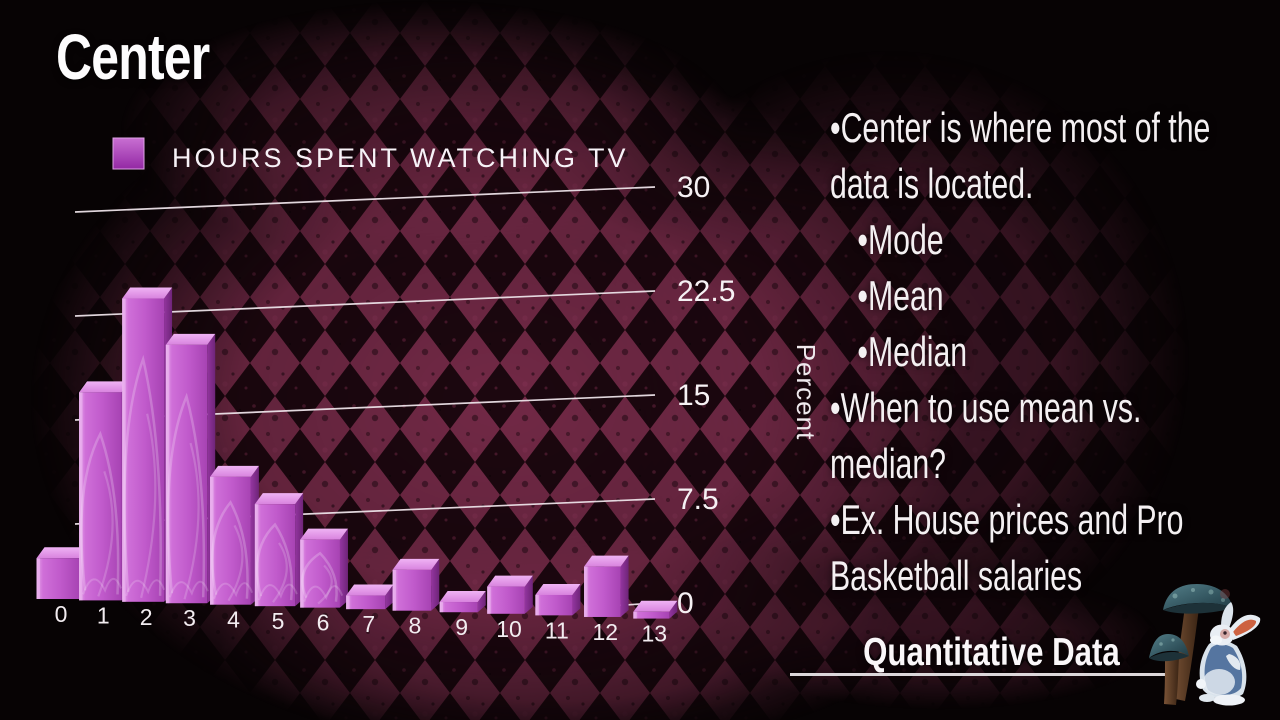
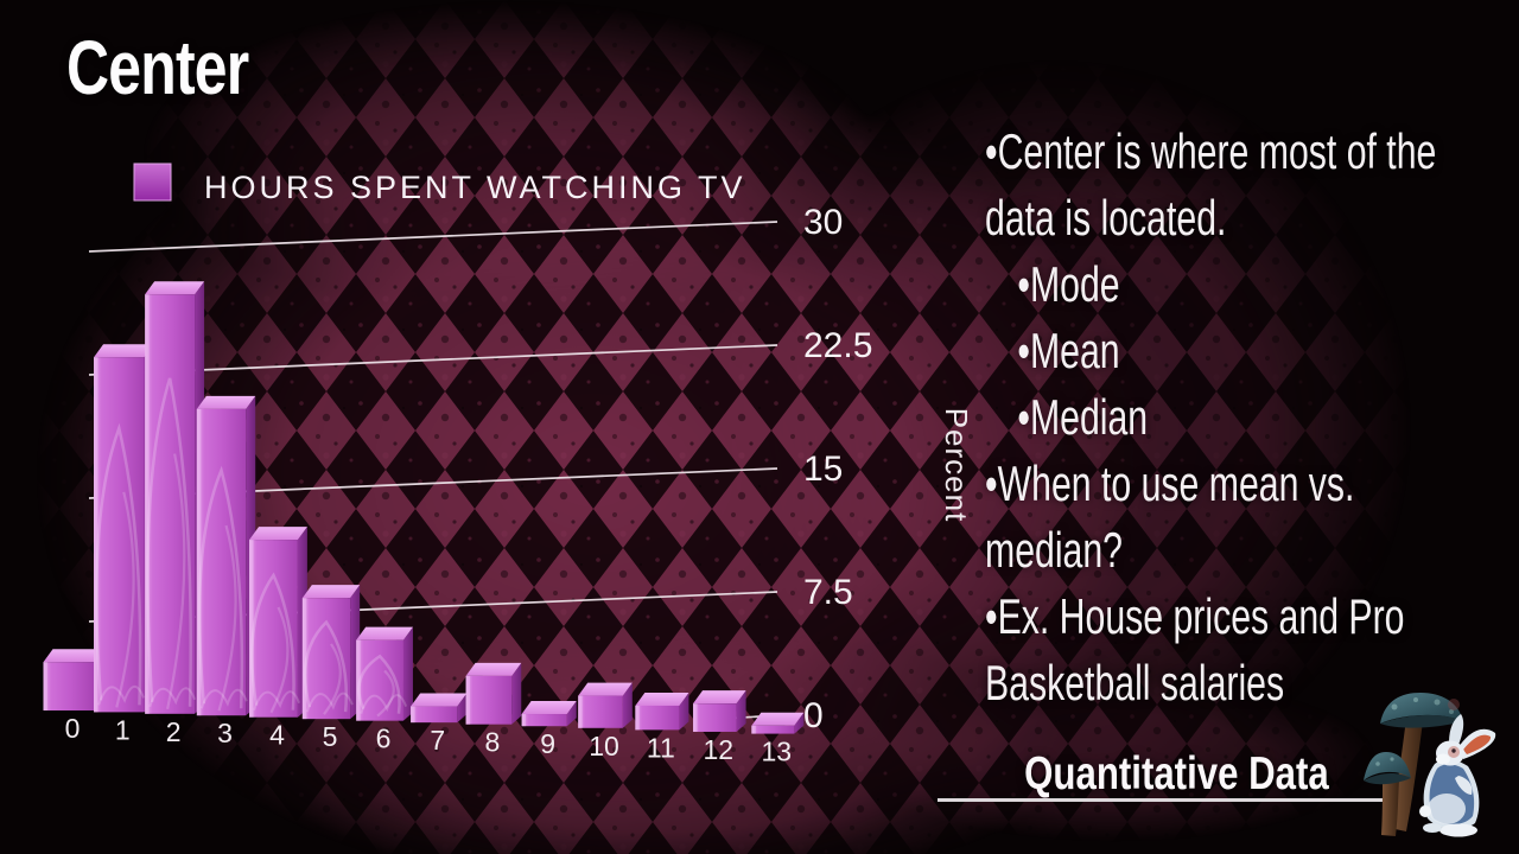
1: 15.3 -> 22.0
2: 22.3 -> 26.0
4: 9.4 -> 11.0
12: 3.7 -> 1.8
